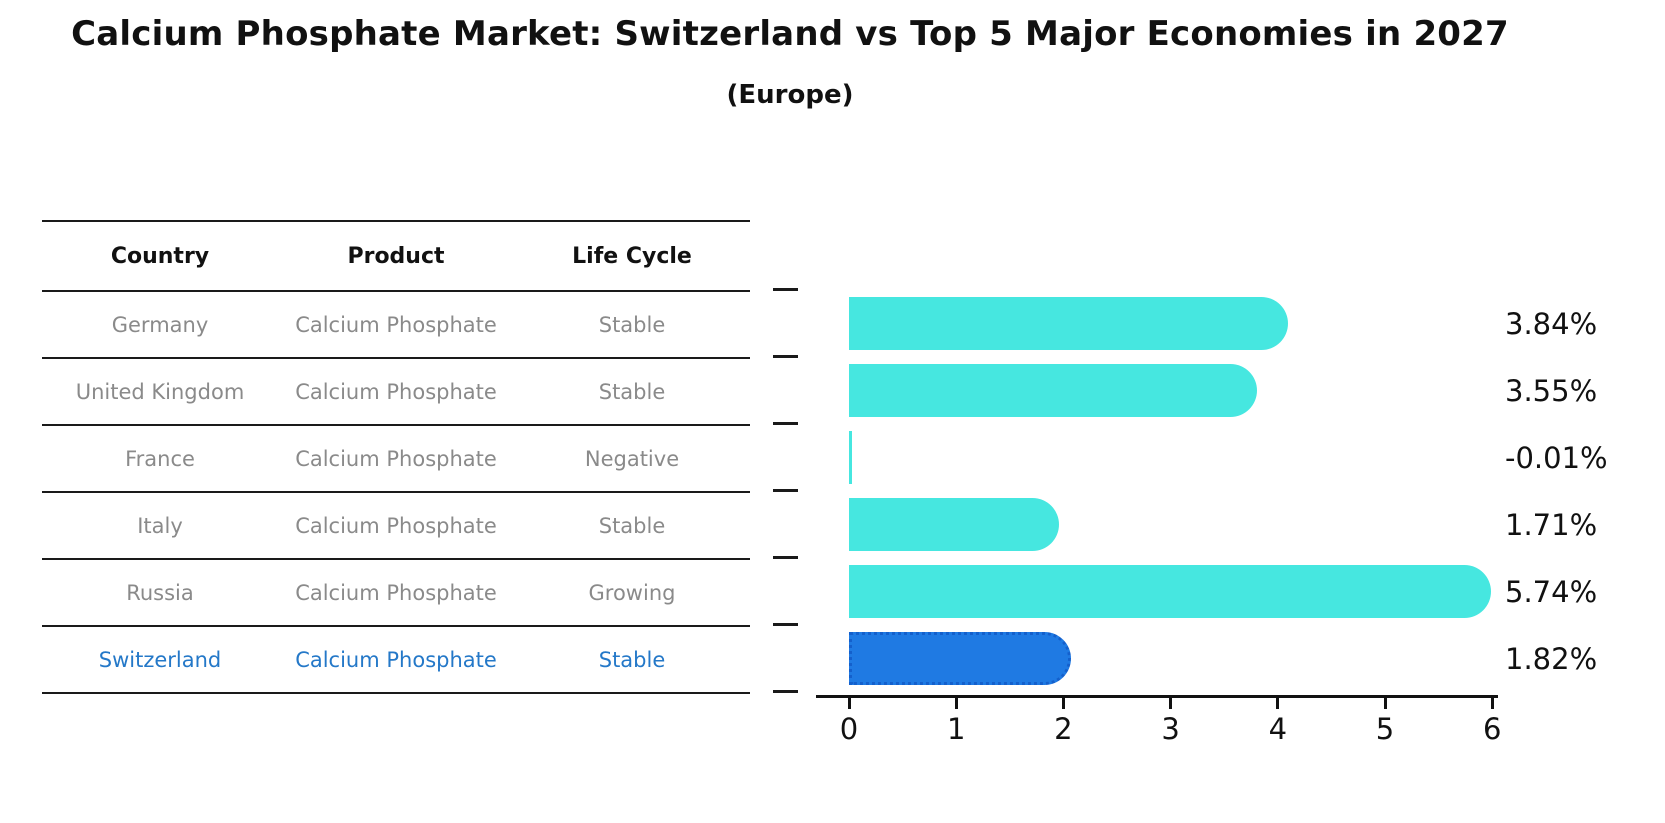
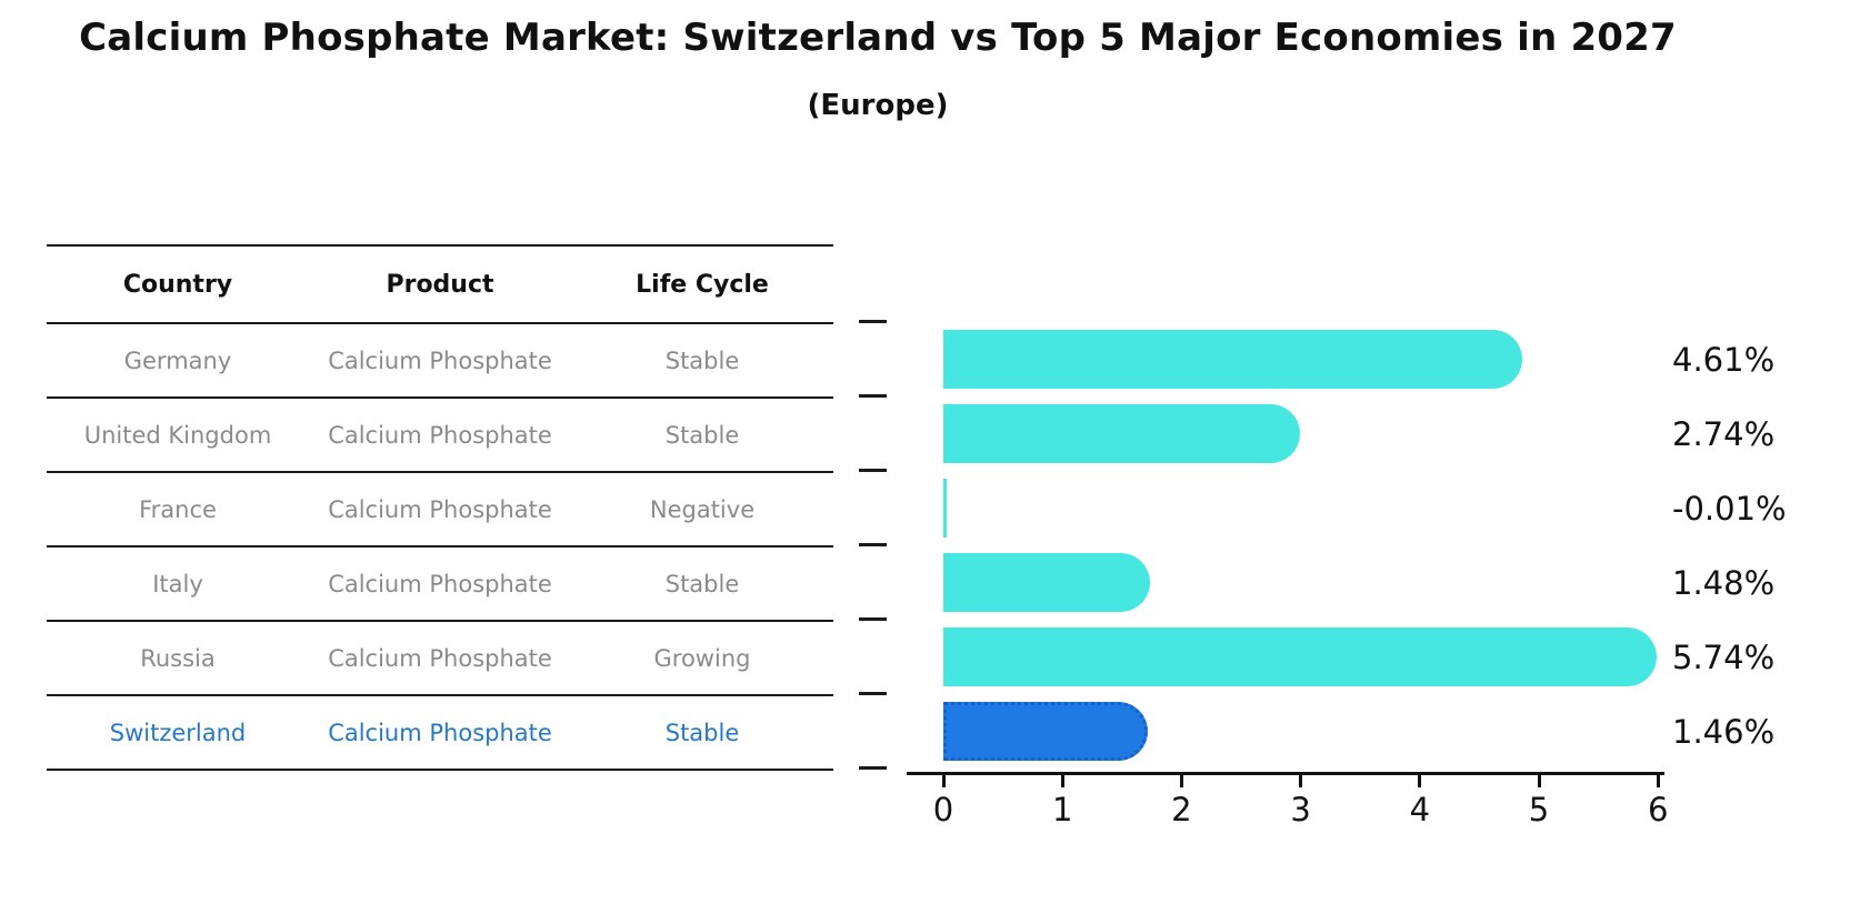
Germany: 3.84% -> 4.61%
United Kingdom: 3.55% -> 2.74%
Italy: 1.71% -> 1.48%
Switzerland: 1.82% -> 1.46%
